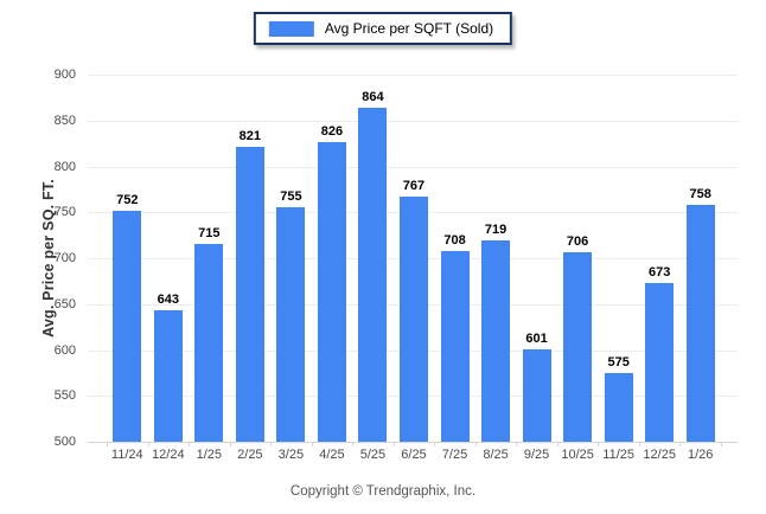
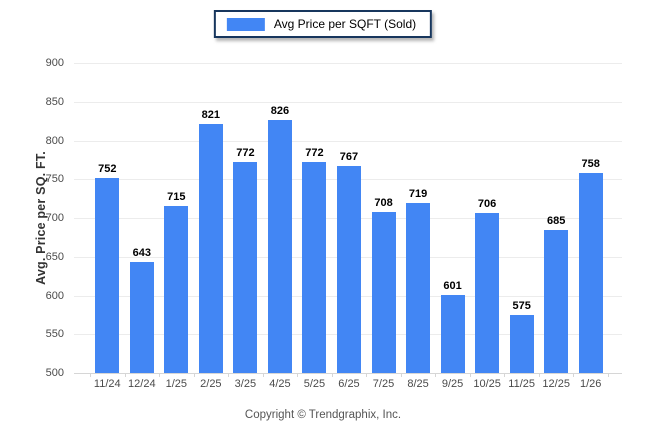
3/25: 755 -> 772
5/25: 864 -> 772
12/25: 673 -> 685
